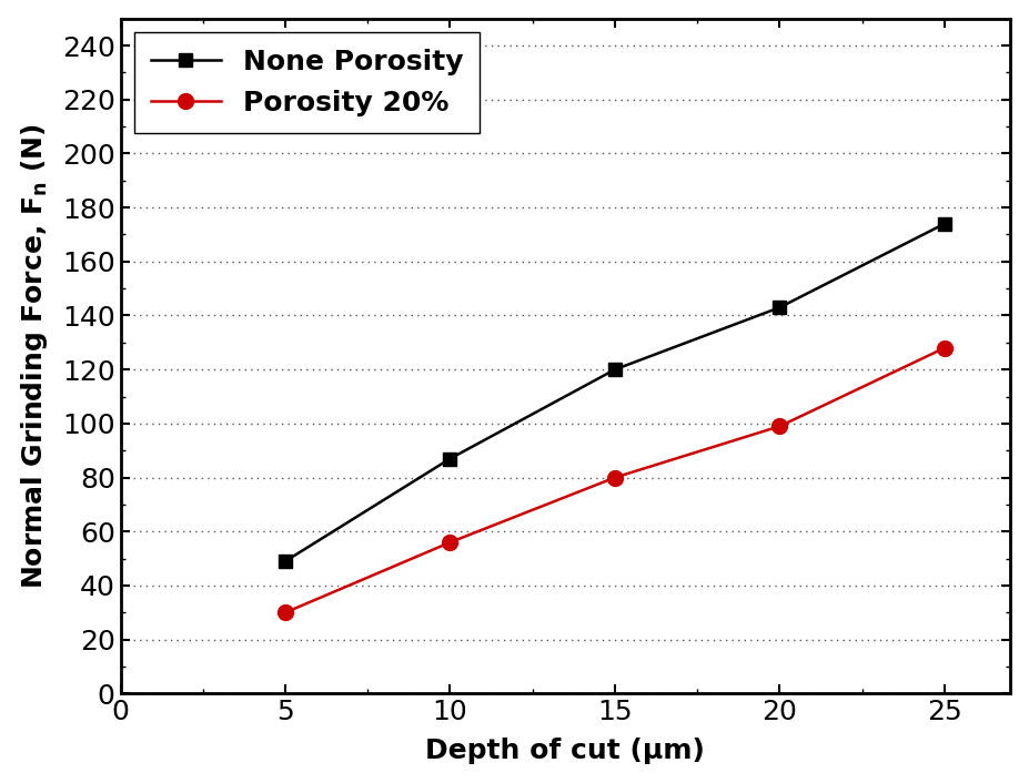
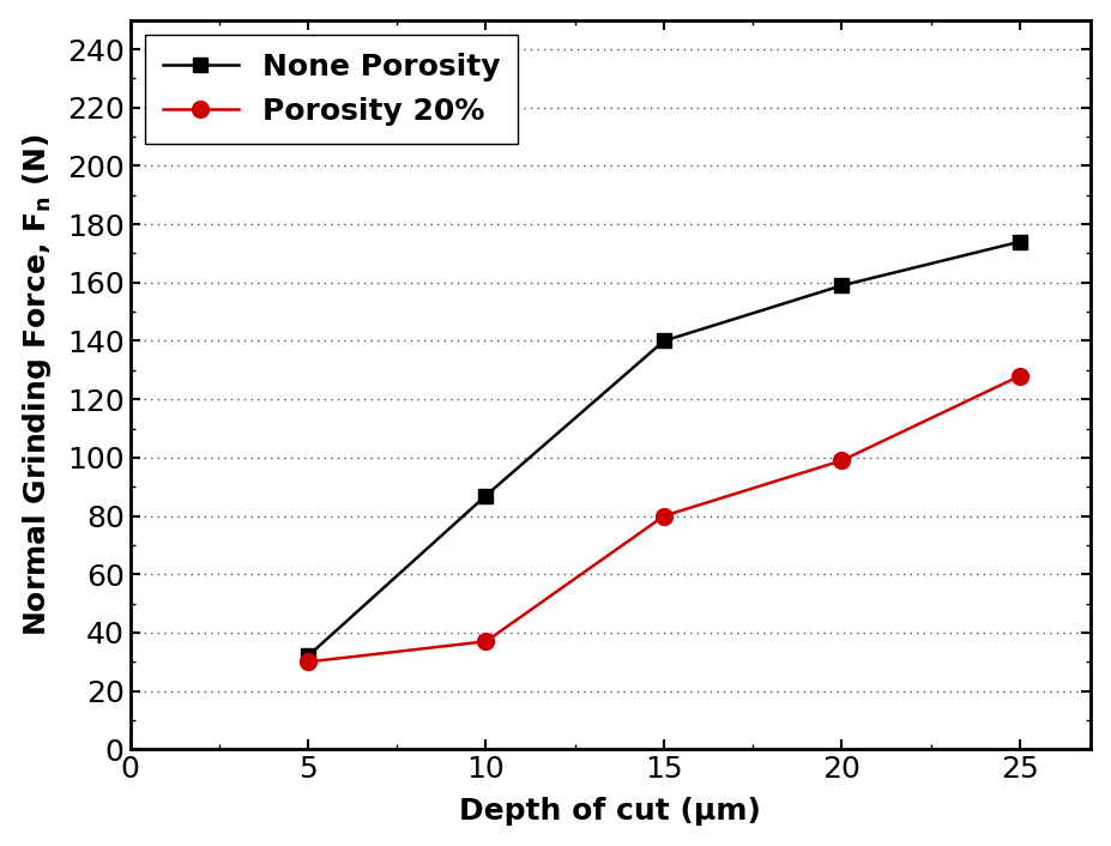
None Porosity/5: 49 -> 32
Porosity 20%/10: 56 -> 37
None Porosity/15: 120 -> 140
None Porosity/20: 143 -> 159
